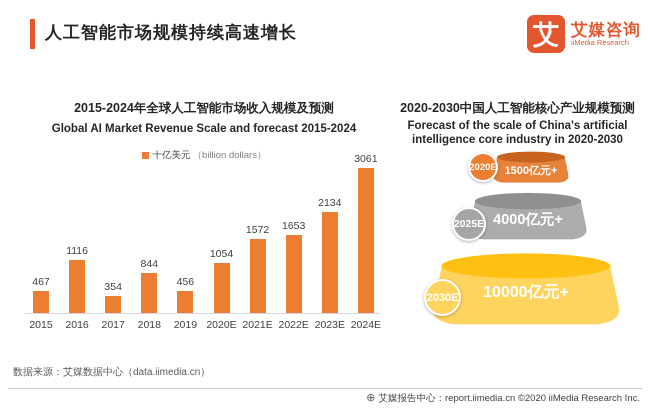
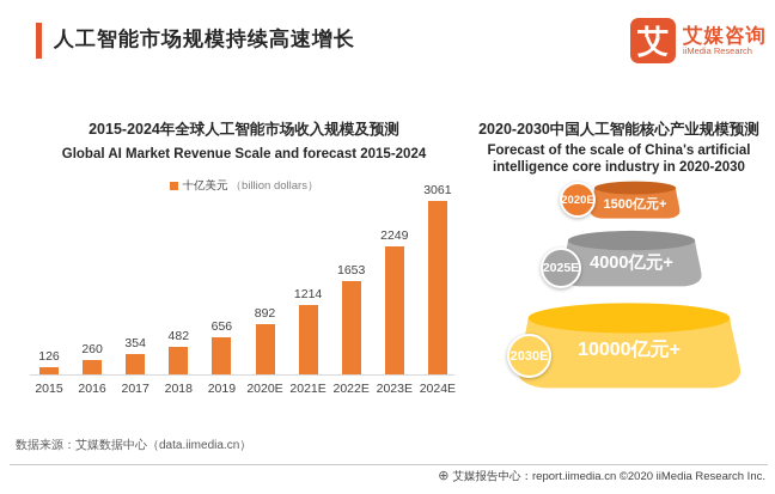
2015-2024年全球人工智能市场收入规模及预测/2015: 467 -> 126
2015-2024年全球人工智能市场收入规模及预测/2016: 1116 -> 260
2015-2024年全球人工智能市场收入规模及预测/2018: 844 -> 482
2015-2024年全球人工智能市场收入规模及预测/2019: 456 -> 656
2015-2024年全球人工智能市场收入规模及预测/2020E: 1054 -> 892
2015-2024年全球人工智能市场收入规模及预测/2021E: 1572 -> 1214
2015-2024年全球人工智能市场收入规模及预测/2023E: 2134 -> 2249
